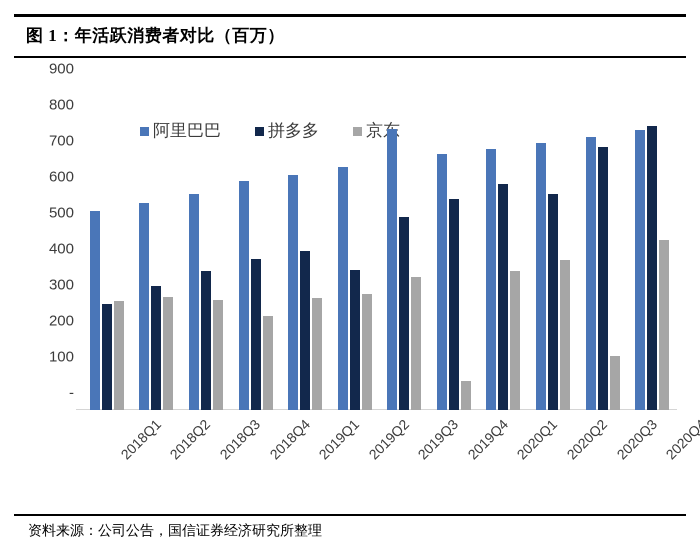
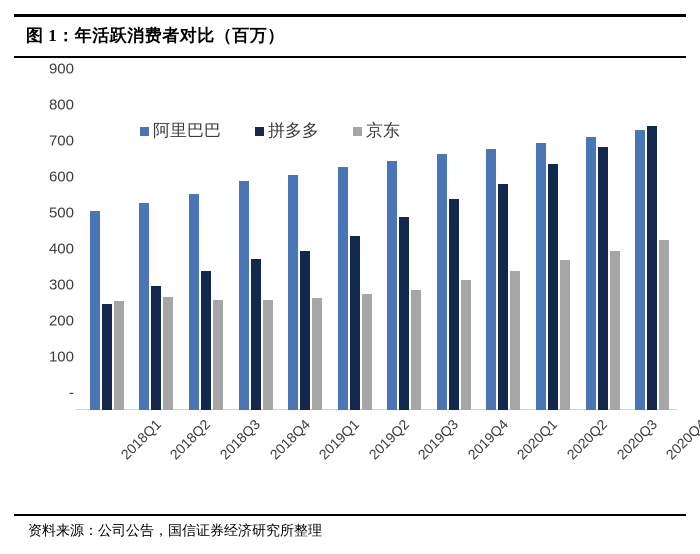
京东/2018Q4: 260 -> 300
拼多多/2019Q2: 390 -> 480
阿里巴巴/2019Q3: 780 -> 690
京东/2019Q3: 370 -> 330
京东/2019Q4: 80 -> 360
拼多多/2020Q2: 600 -> 680
京东/2020Q3: 150 -> 440
